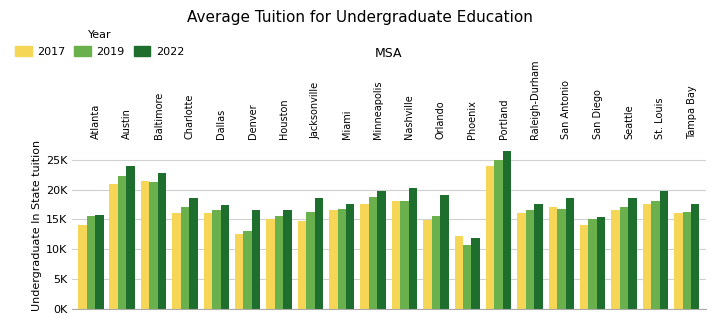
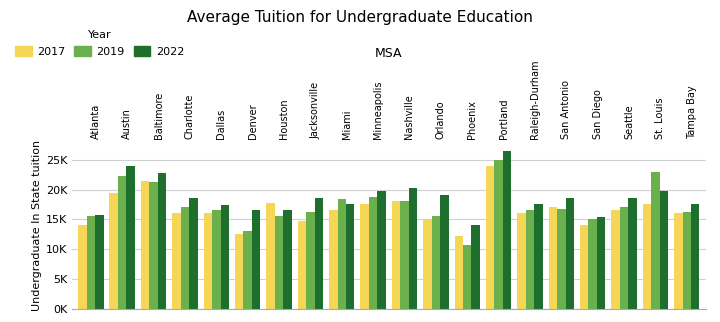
2017/Austin: 21.0K -> 19.4K
2017/Houston: 15.0K -> 17.8K
2019/Miami: 16.7K -> 18.4K
2022/Phoenix: 11.9K -> 14.0K
2019/St. Louis: 18.1K -> 23.0K
